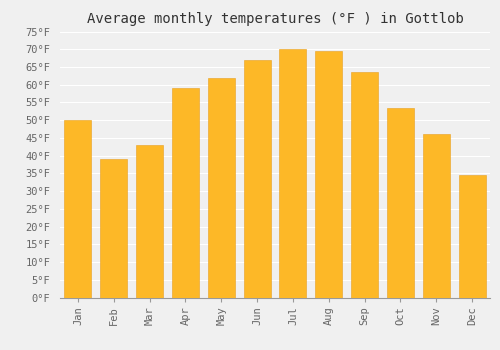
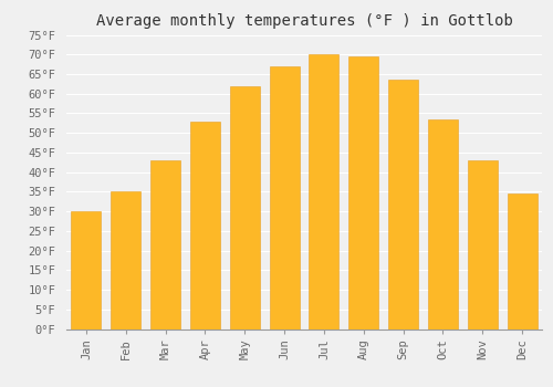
Jan: 50.0°F -> 30.0°F
Feb: 39.0°F -> 35.0°F
Apr: 59.0°F -> 53.0°F
Nov: 46.0°F -> 43.0°F
